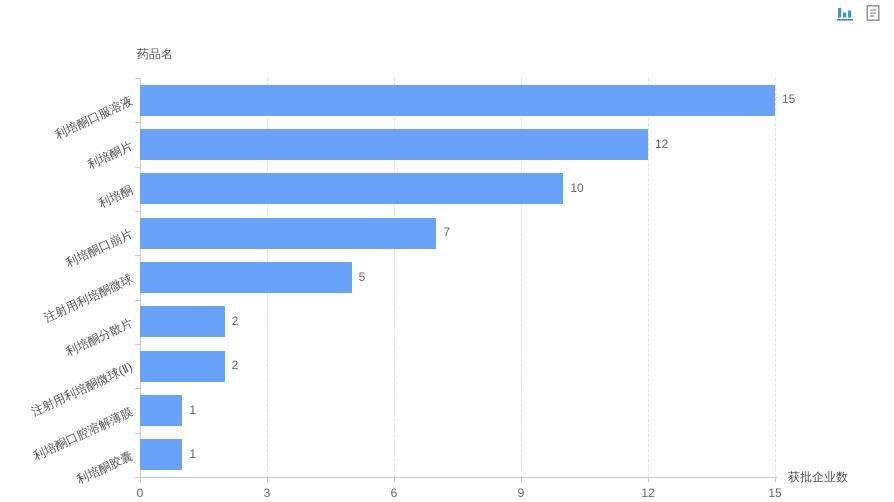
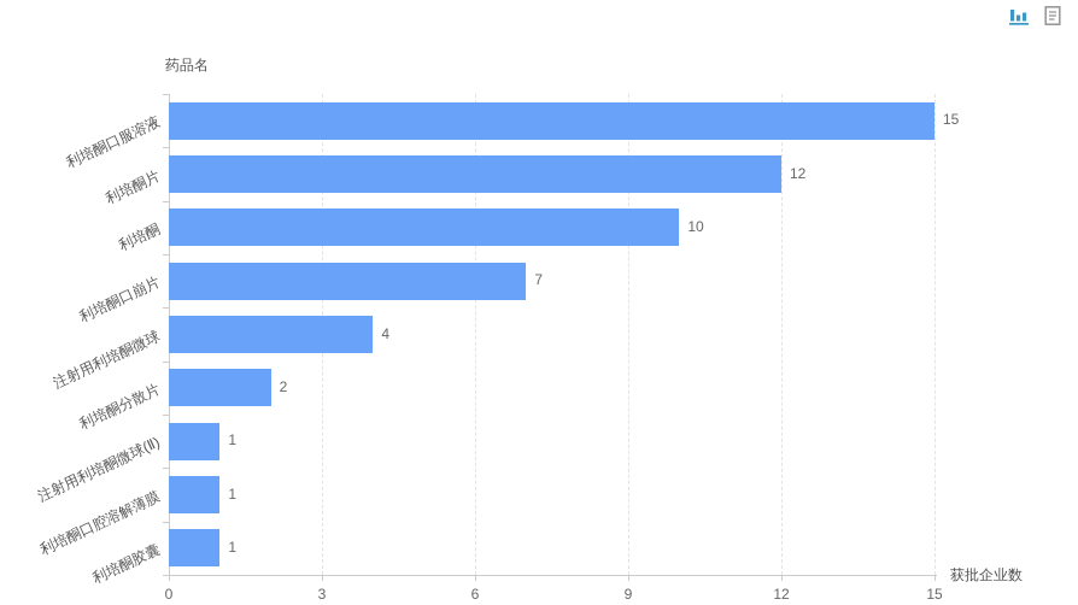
注射用利培酮微球: 5 -> 4
注射用利培酮微球(Ⅱ): 2 -> 1
